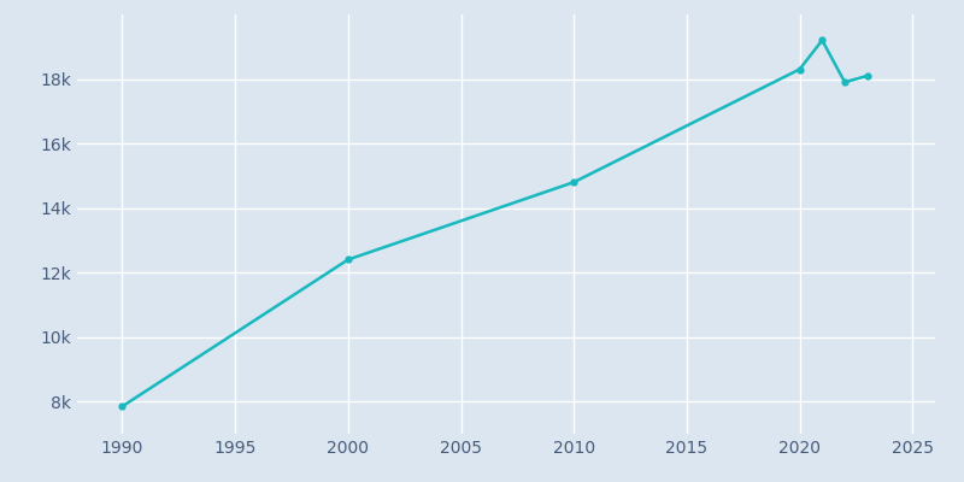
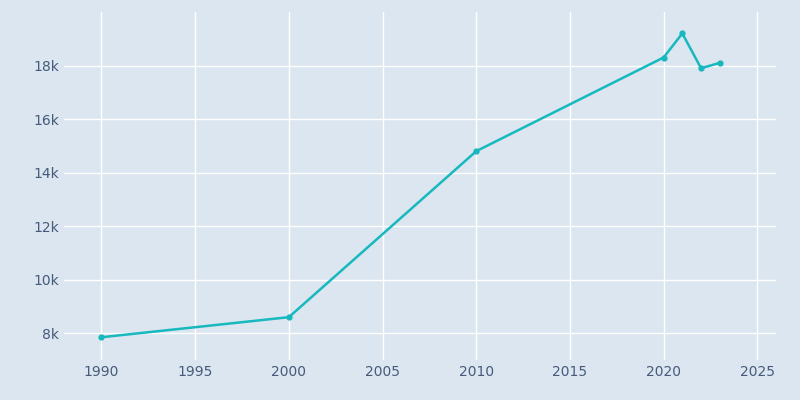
2000: 12.40k -> 8.60k
